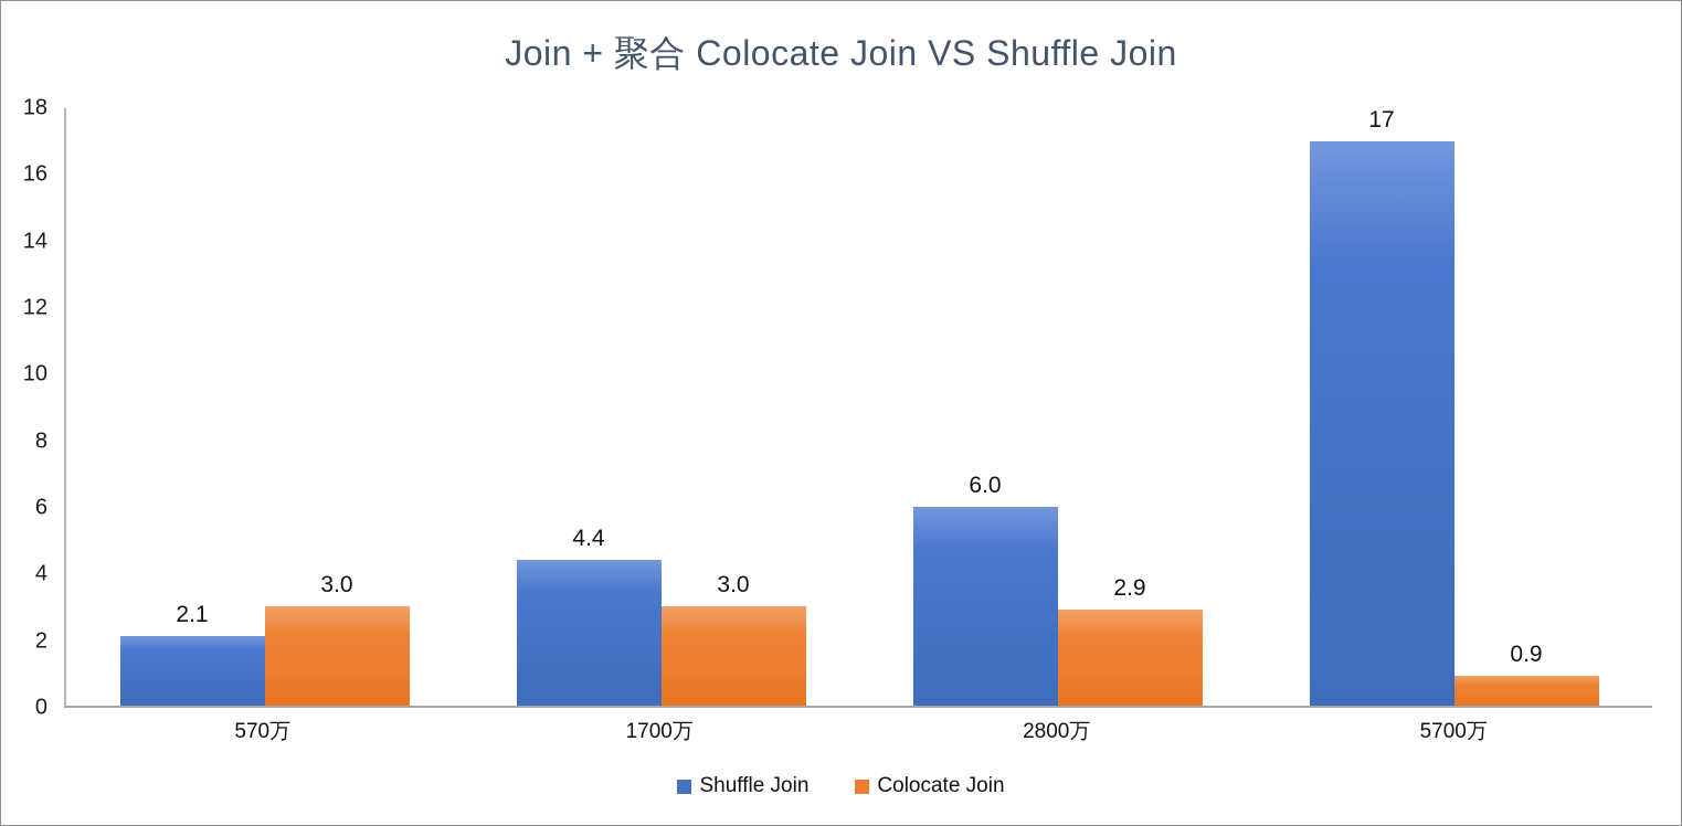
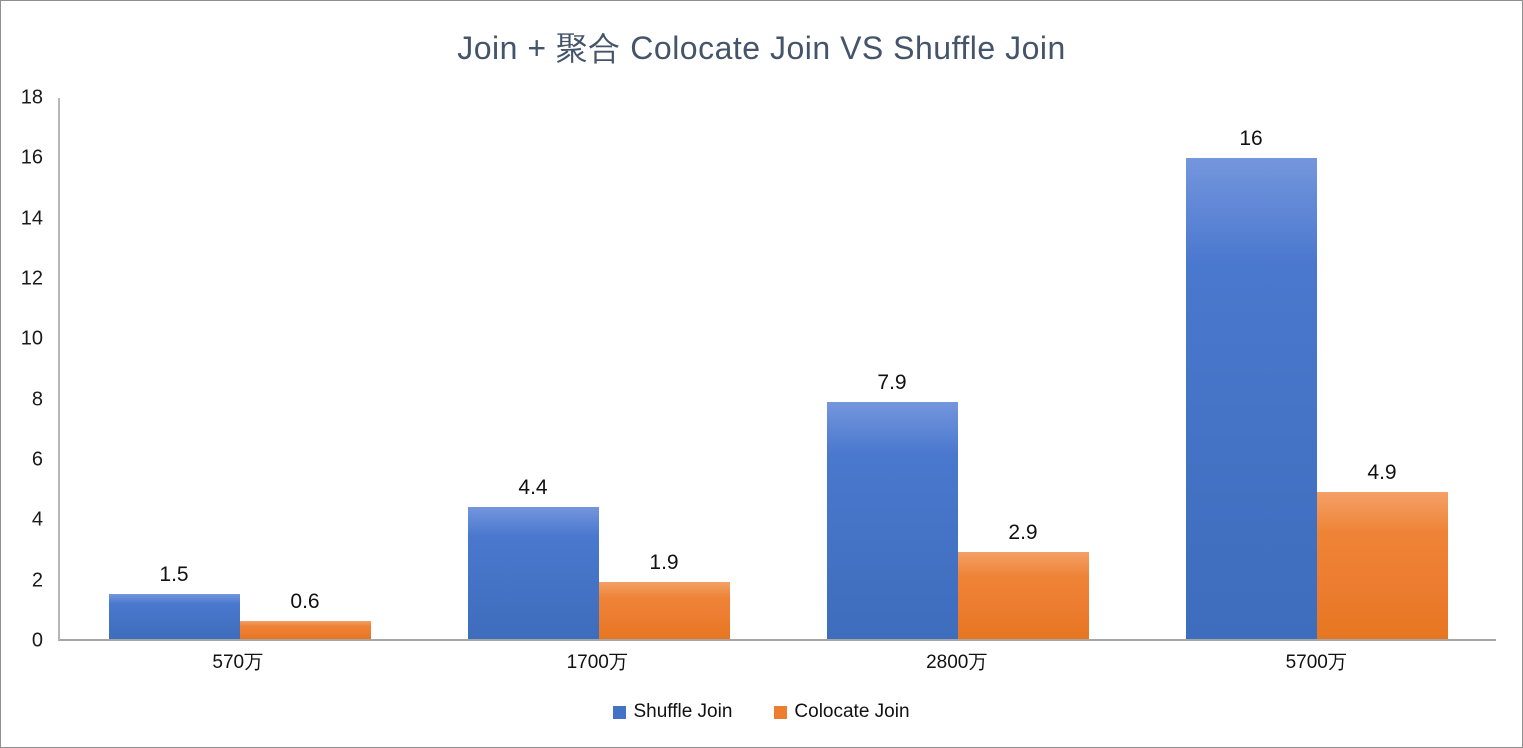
Shuffle Join/570万: 2.1 -> 1.5
Colocate Join/570万: 3.0 -> 0.6
Colocate Join/1700万: 3.0 -> 1.9
Shuffle Join/2800万: 6.0 -> 7.9
Shuffle Join/5700万: 17 -> 16
Colocate Join/5700万: 0.9 -> 4.9
